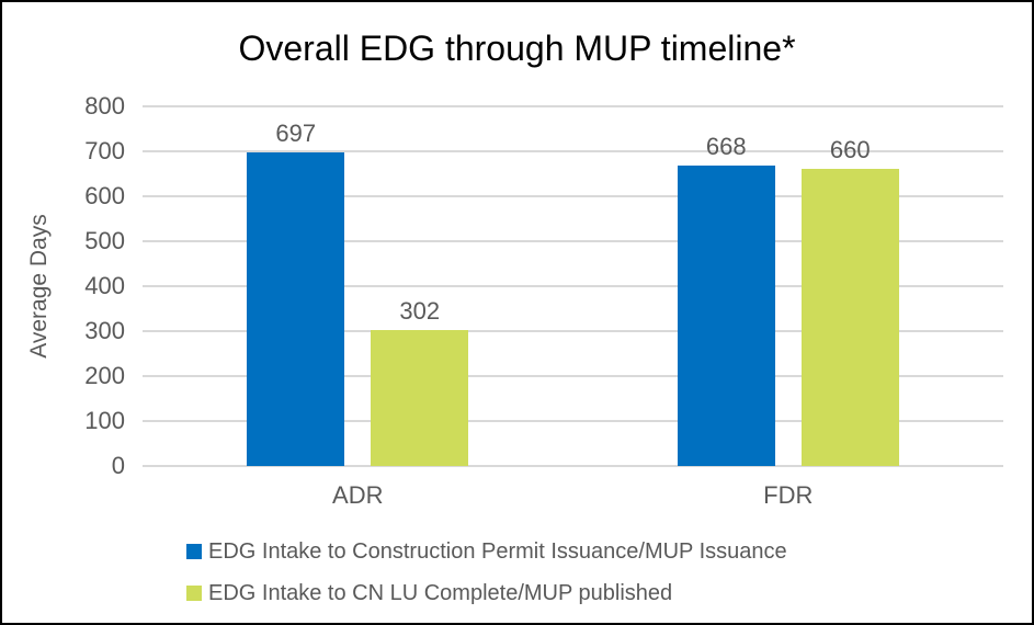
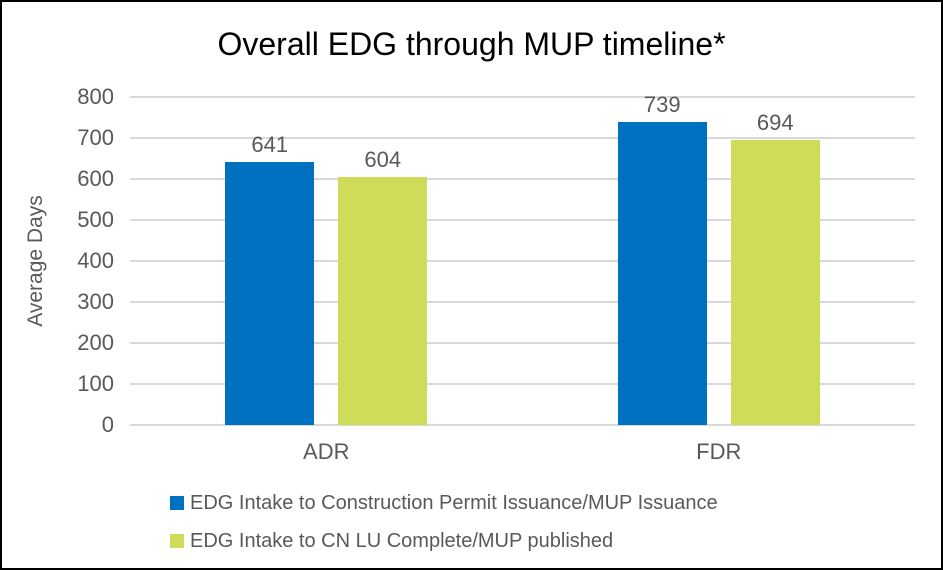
EDG Intake to Construction Permit Issuance/MUP Issuance/ADR: 697 -> 641
EDG Intake to CN LU Complete/MUP published/ADR: 302 -> 604
EDG Intake to Construction Permit Issuance/MUP Issuance/FDR: 668 -> 739
EDG Intake to CN LU Complete/MUP published/FDR: 660 -> 694
